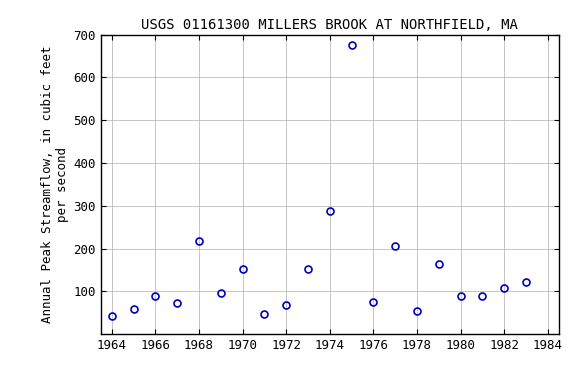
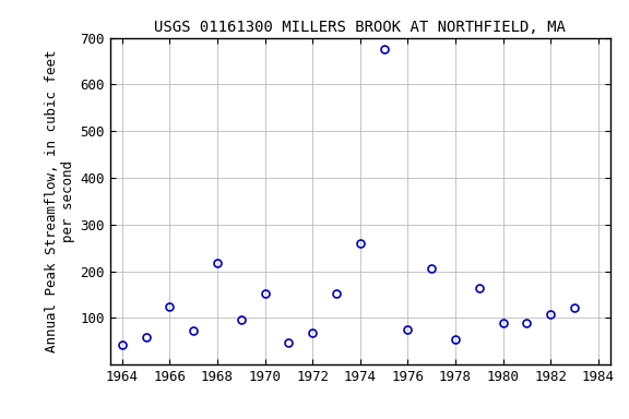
1966: 88 -> 125
1974: 288 -> 260
